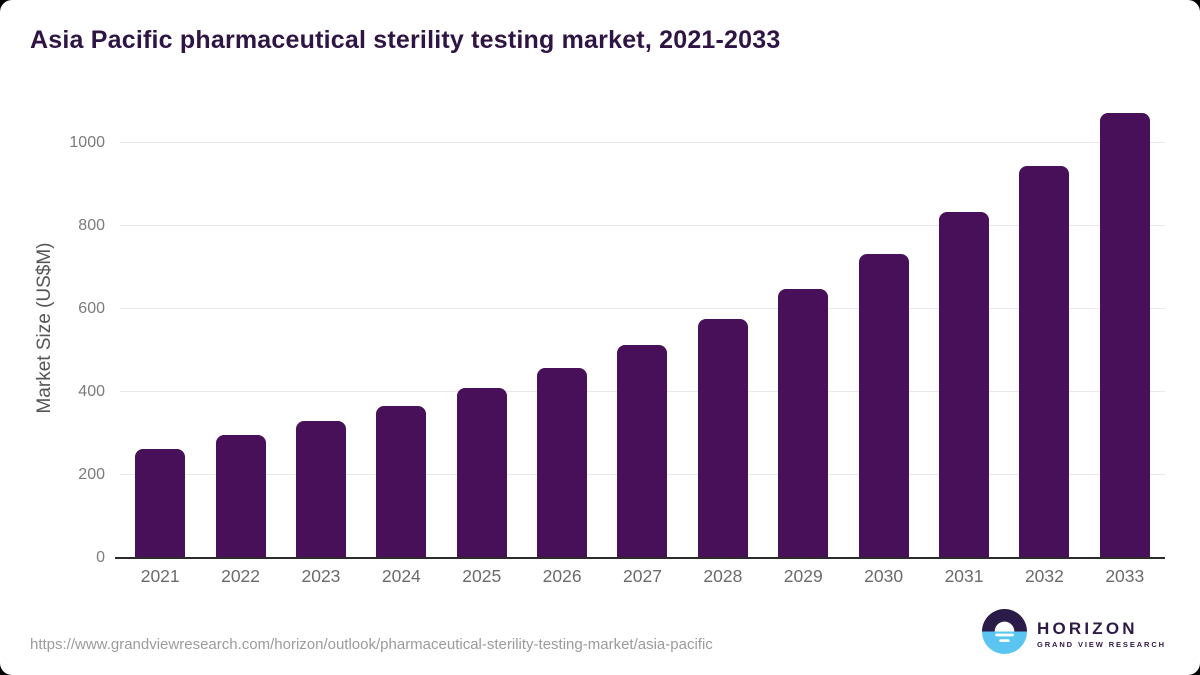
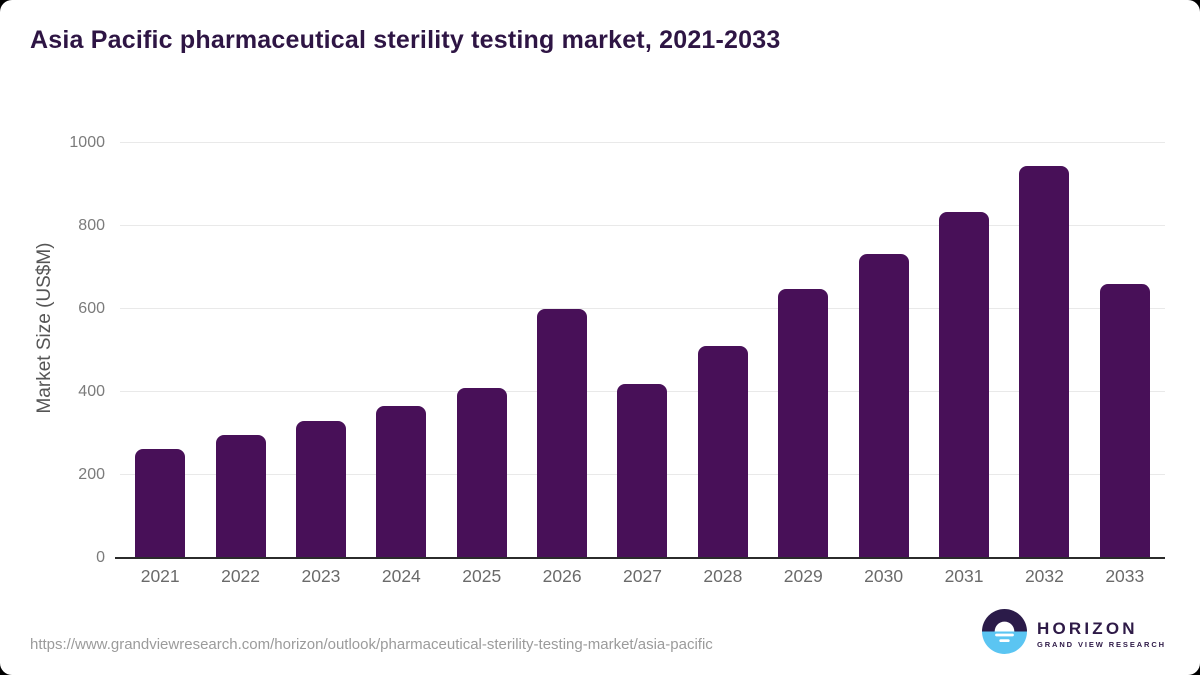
2026: 460 -> 600
2027: 510 -> 420
2028: 580 -> 510
2033: 1070 -> 660
